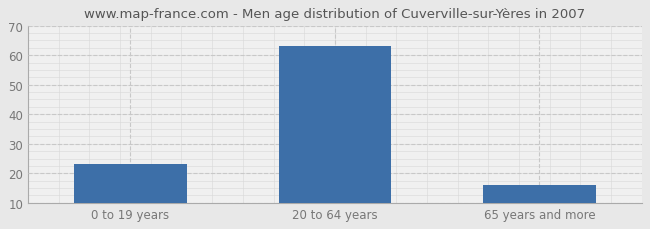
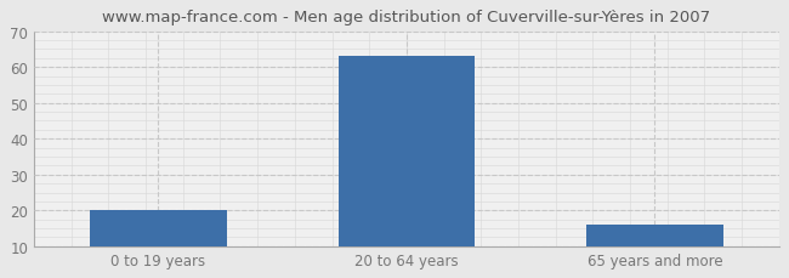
0 to 19 years: 23 -> 20
